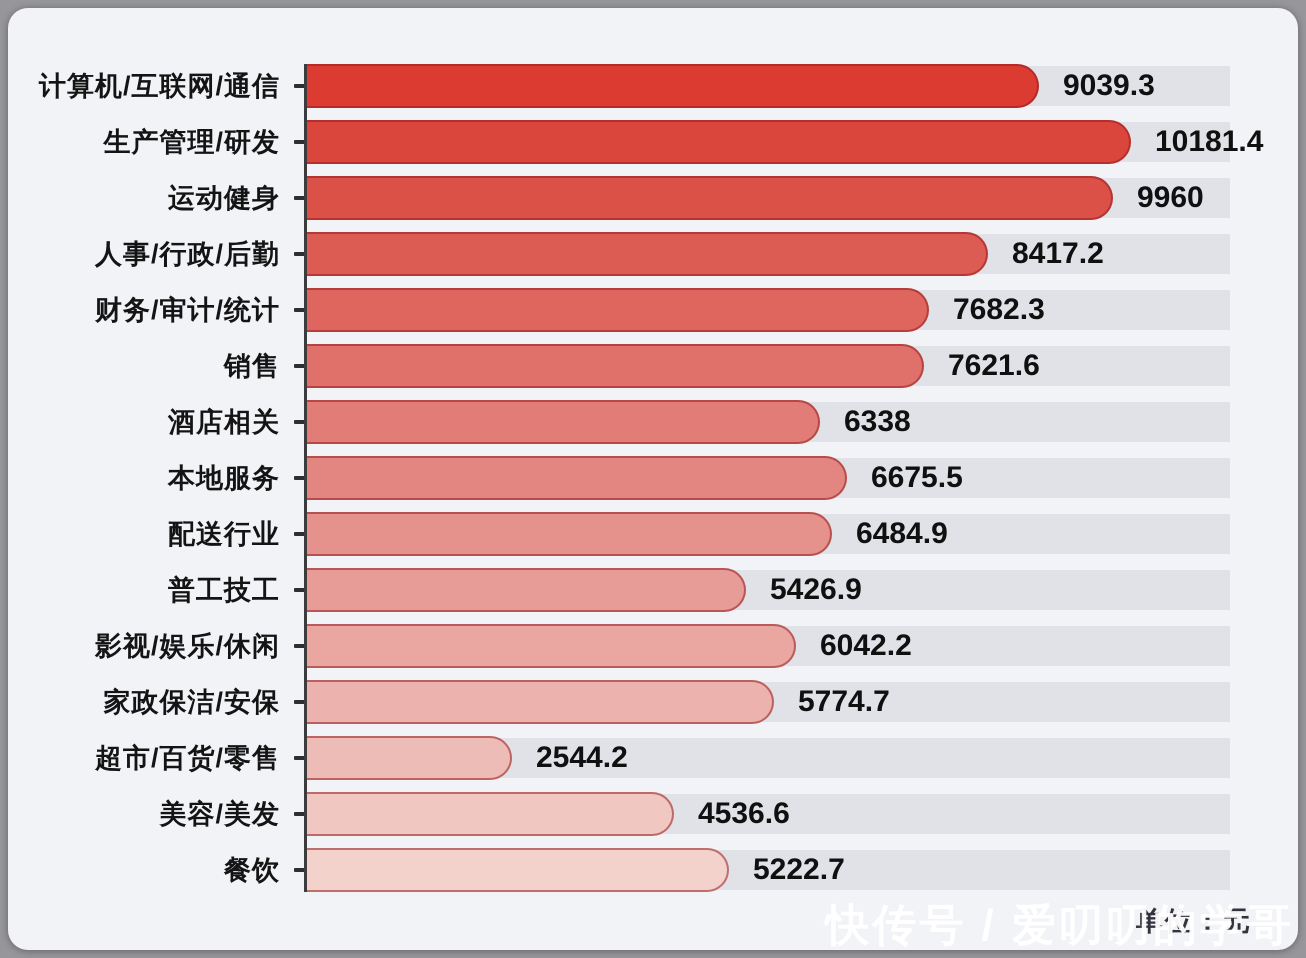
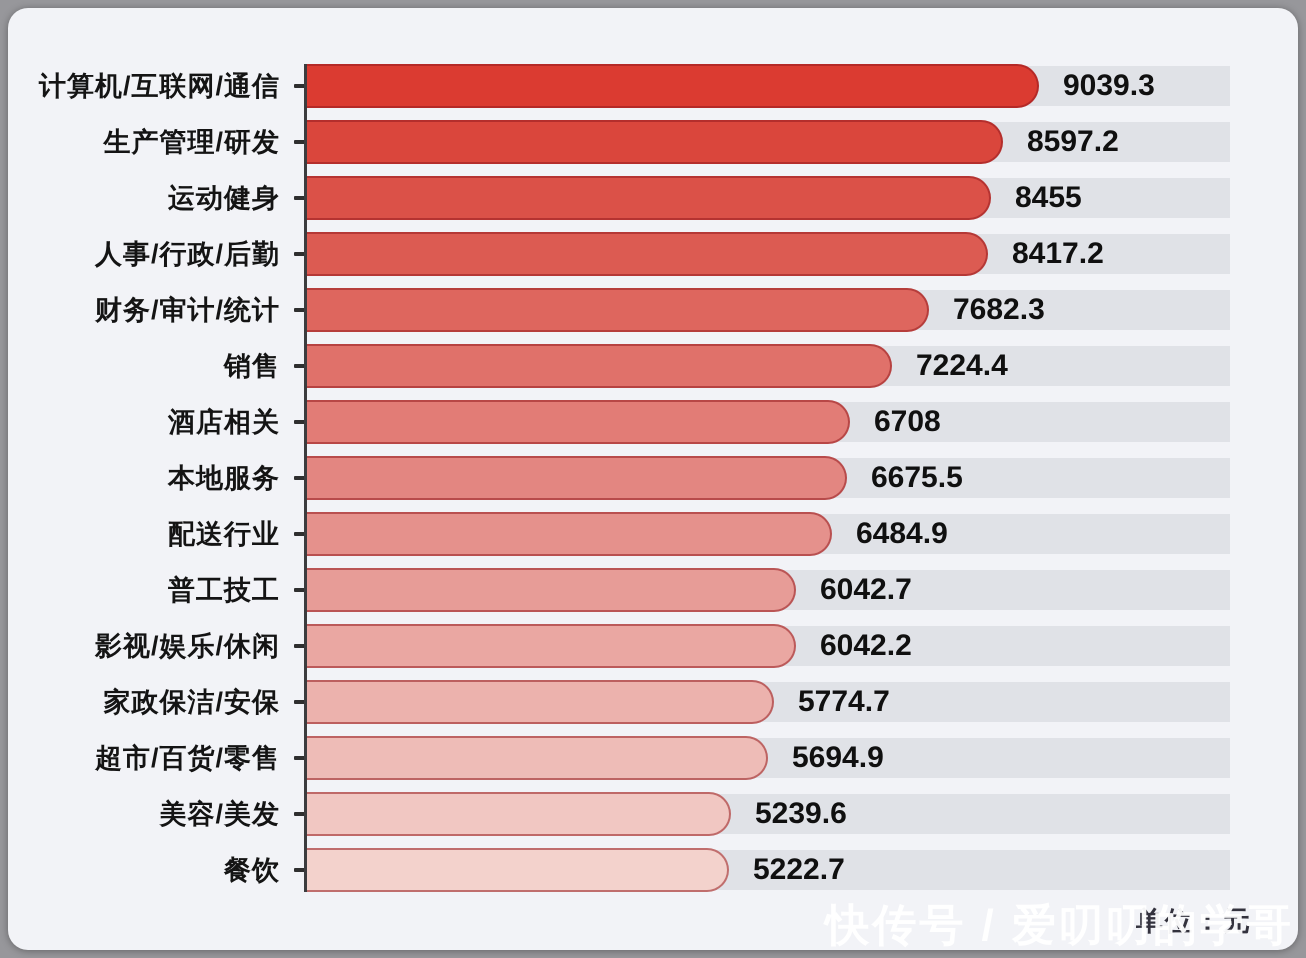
生产管理/研发: 10181.4 -> 8597.2
运动健身: 9960 -> 8455
销售: 7621.6 -> 7224.4
酒店相关: 6338 -> 6708
普工技工: 5426.9 -> 6042.7
超市/百货/零售: 2544.2 -> 5694.9
美容/美发: 4536.6 -> 5239.6
